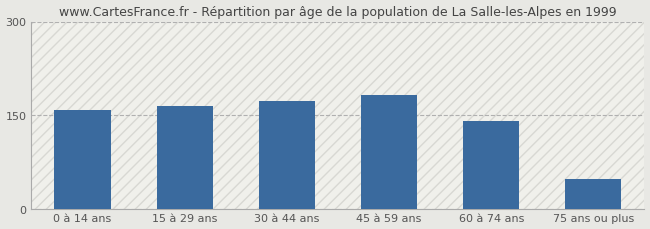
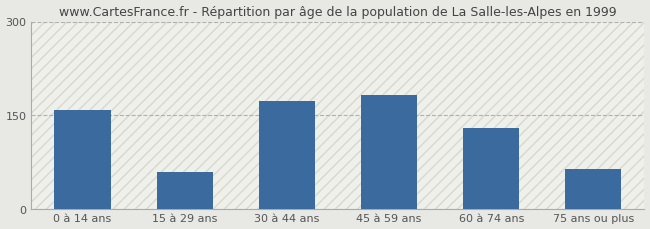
15 à 29 ans: 165 -> 58
60 à 74 ans: 140 -> 130
75 ans ou plus: 48 -> 64
